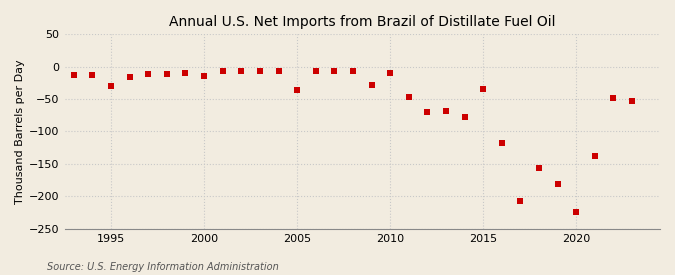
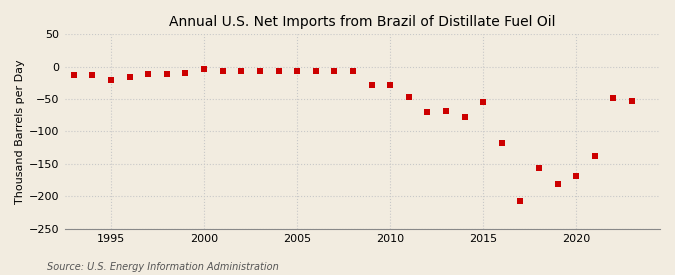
1995: -30 -> -20
2000: -14 -> -4
2005: -36 -> -7
2010: -10 -> -28
2015: -34 -> -55
2020: -224 -> -168
